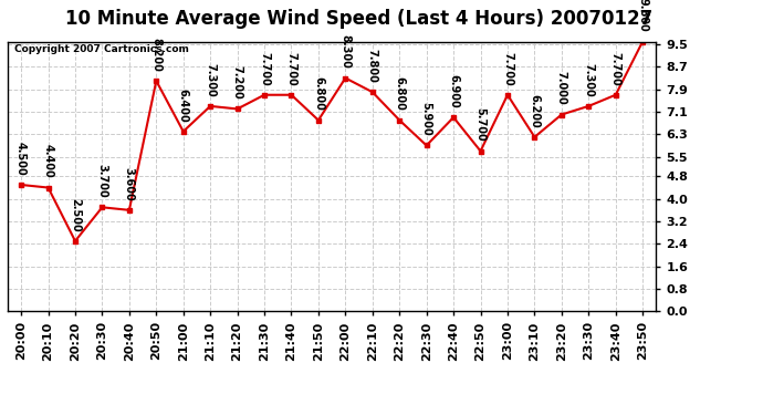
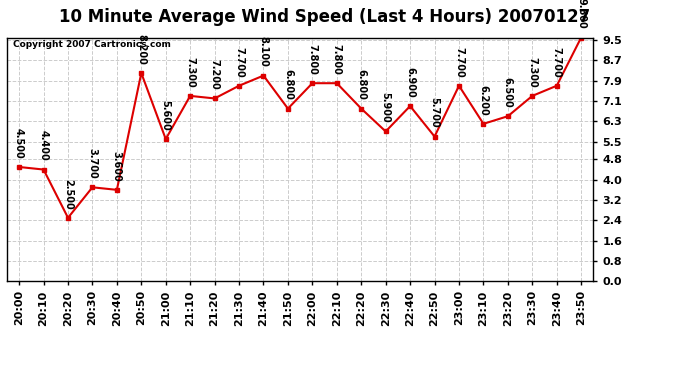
21:00: 6.400 -> 5.600
21:40: 7.700 -> 8.100
22:00: 8.300 -> 7.800
23:20: 7.000 -> 6.500
